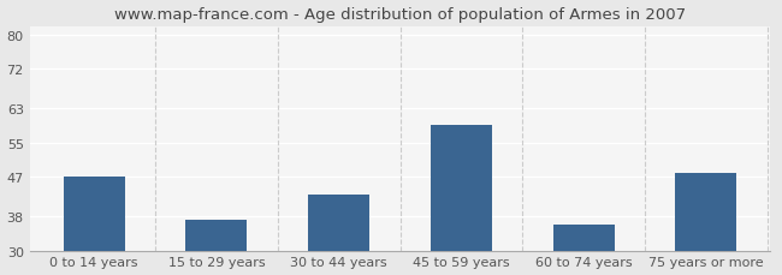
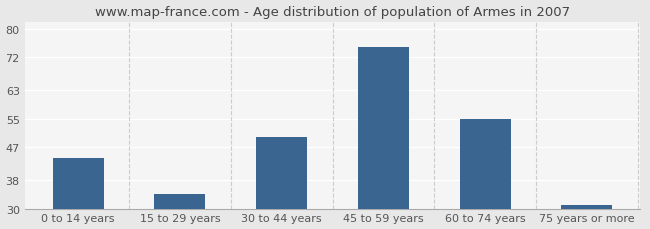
0 to 14 years: 47 -> 44
15 to 29 years: 37 -> 34
30 to 44 years: 43 -> 50
45 to 59 years: 59 -> 75
60 to 74 years: 36 -> 55
75 years or more: 48 -> 31
